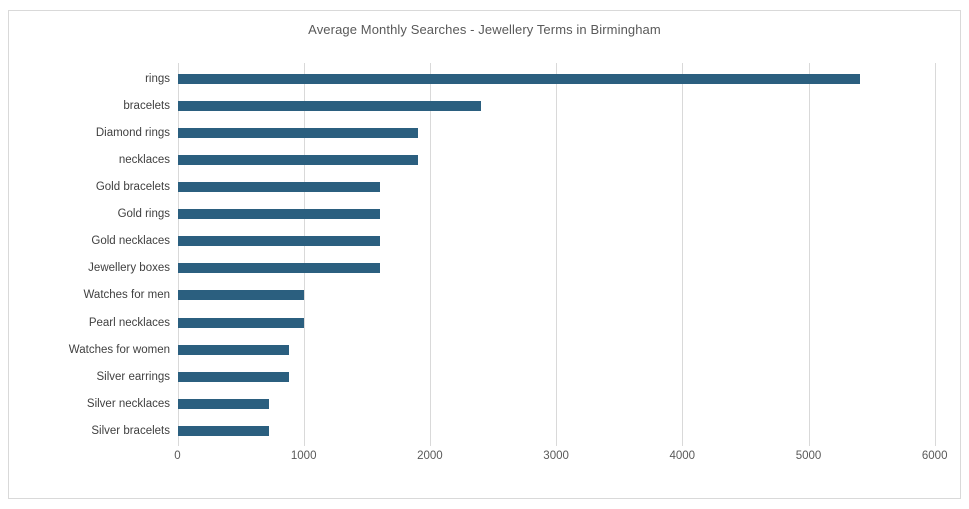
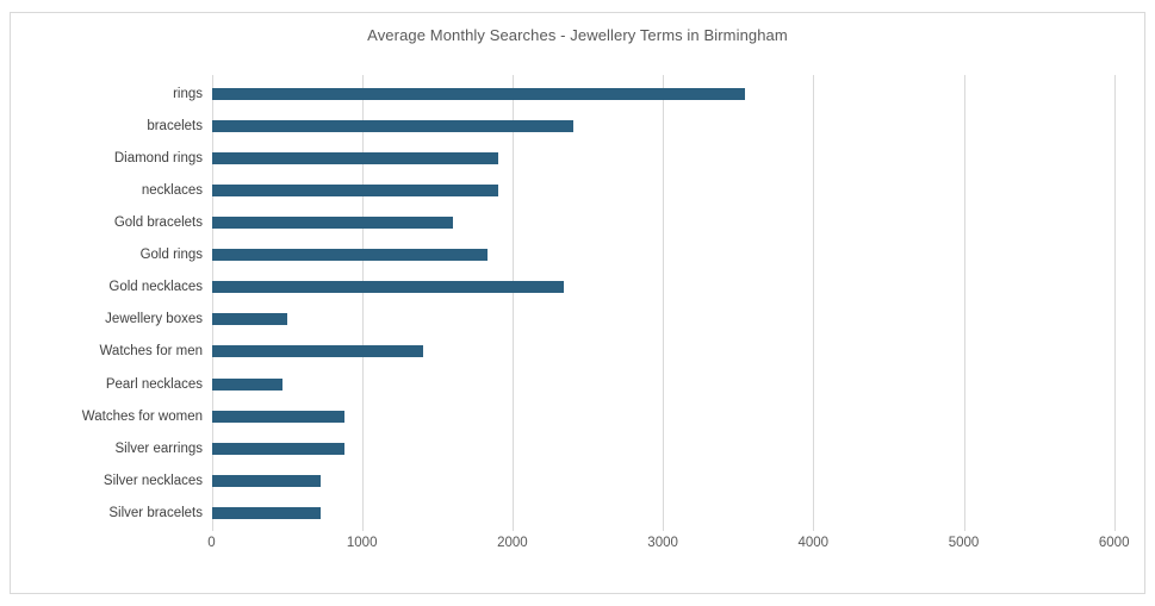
rings: 5400 -> 3540
Gold rings: 1600 -> 1830
Gold necklaces: 1600 -> 2340
Jewellery boxes: 1600 -> 500
Watches for men: 1000 -> 1400
Pearl necklaces: 1000 -> 470
